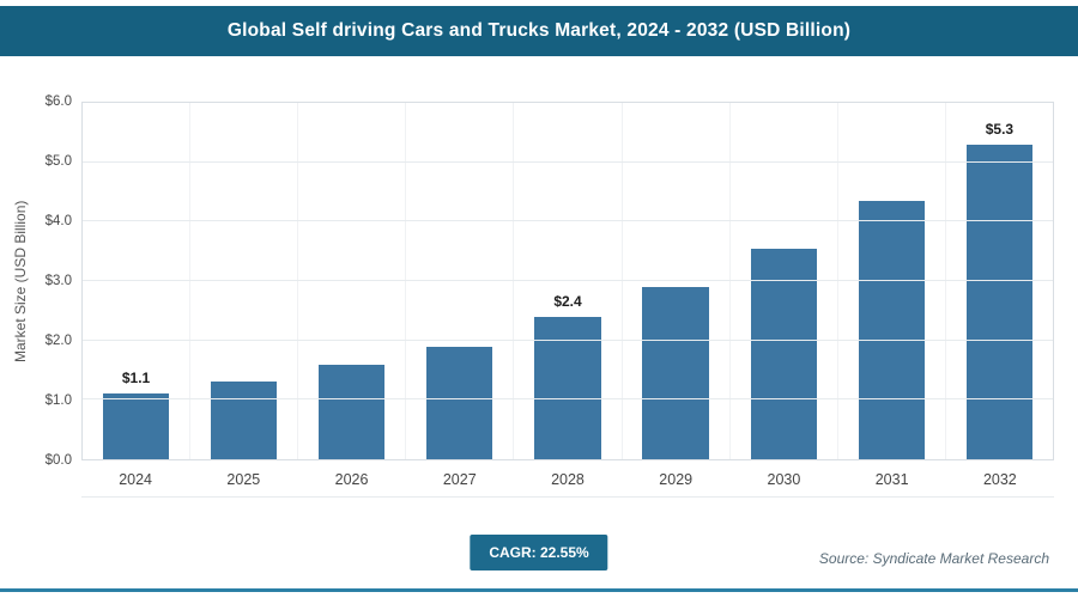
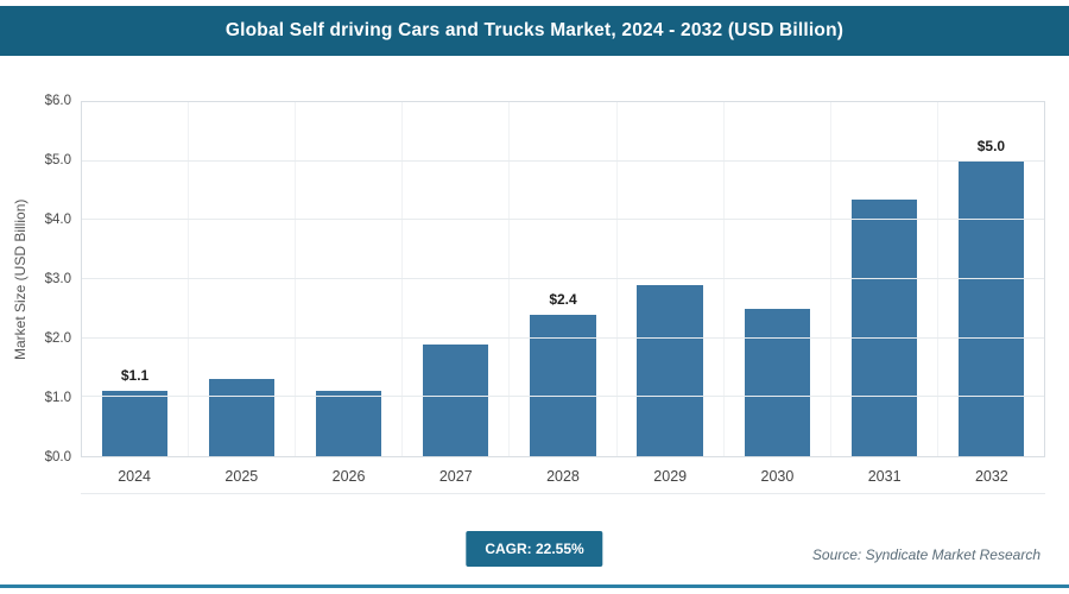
2026: $1.6 -> $1.1
2030: $3.5 -> $2.5
2032: $5.3 -> $5.0
